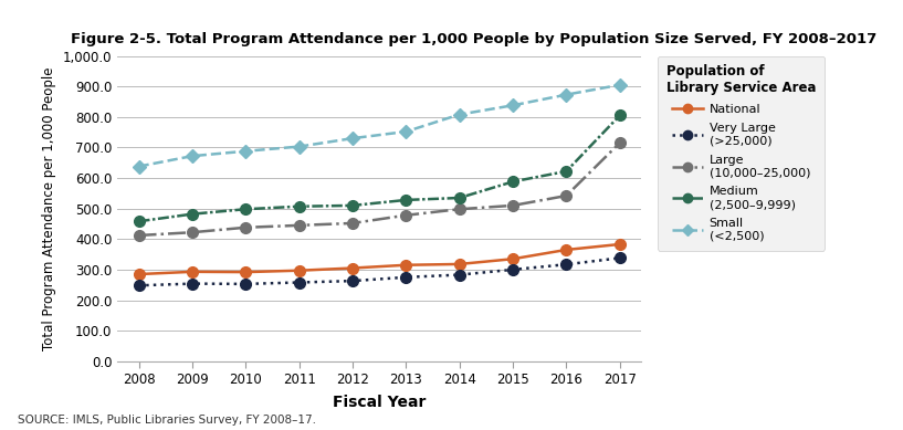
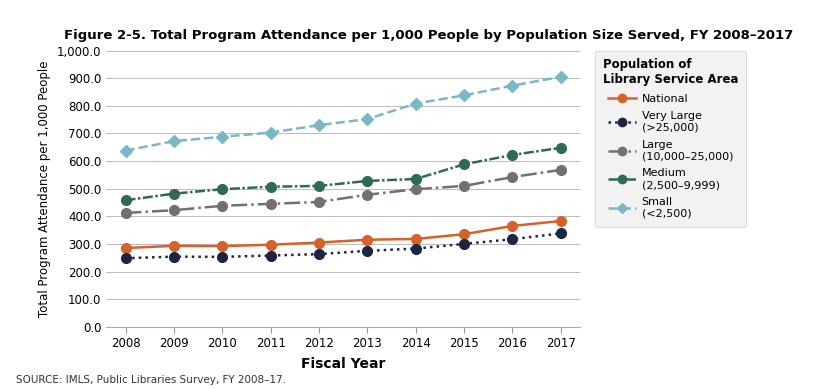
Large (10,000–25,000)/2017: 715 -> 568
Medium (2,500–9,999)/2017: 805 -> 648
